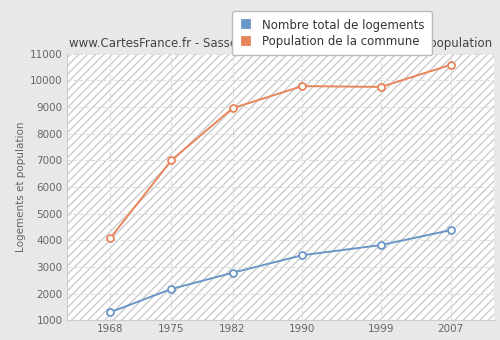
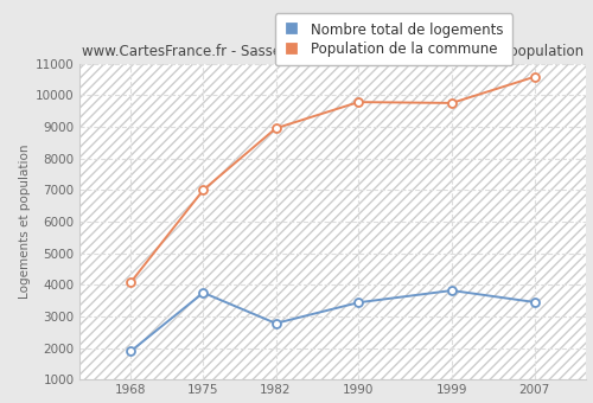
Nombre total de logements/1968: 1300 -> 1900
Nombre total de logements/1975: 2180 -> 3750
Nombre total de logements/2007: 4380 -> 3450
